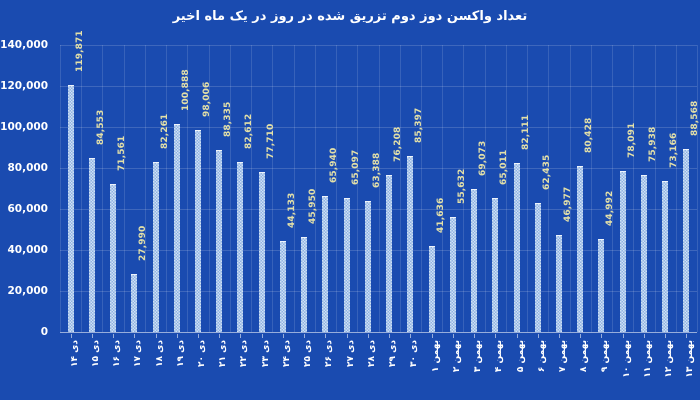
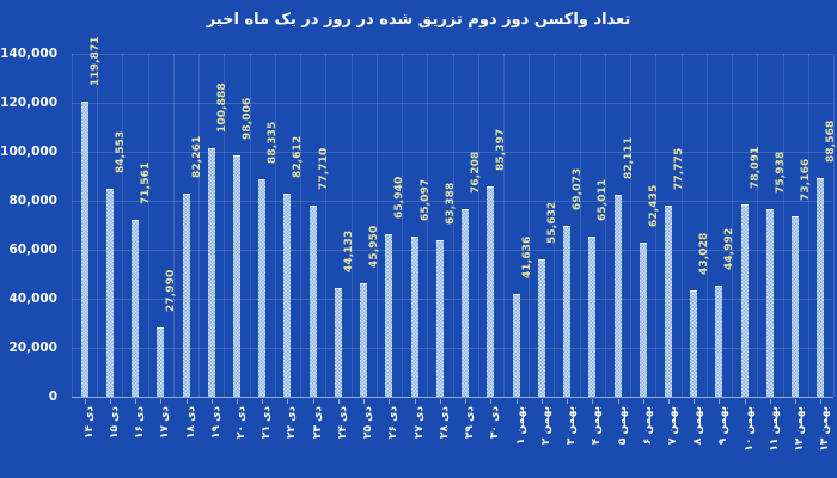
بهمن ۷: 46,977 -> 77,775
بهمن ۸: 80,428 -> 43,028
